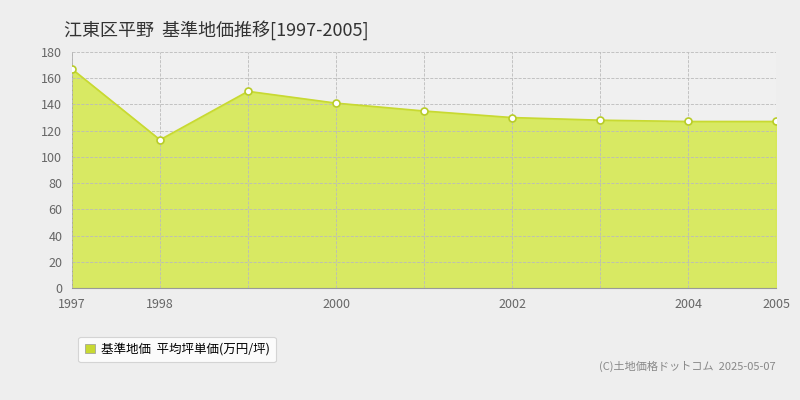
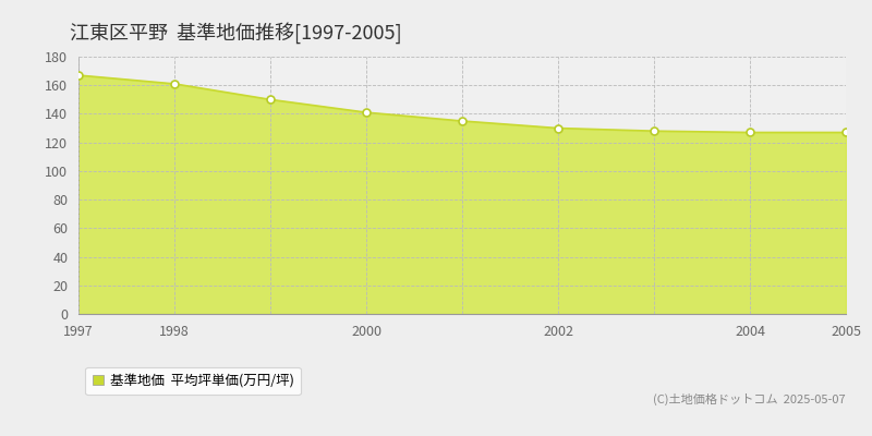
1998: 113 -> 161
